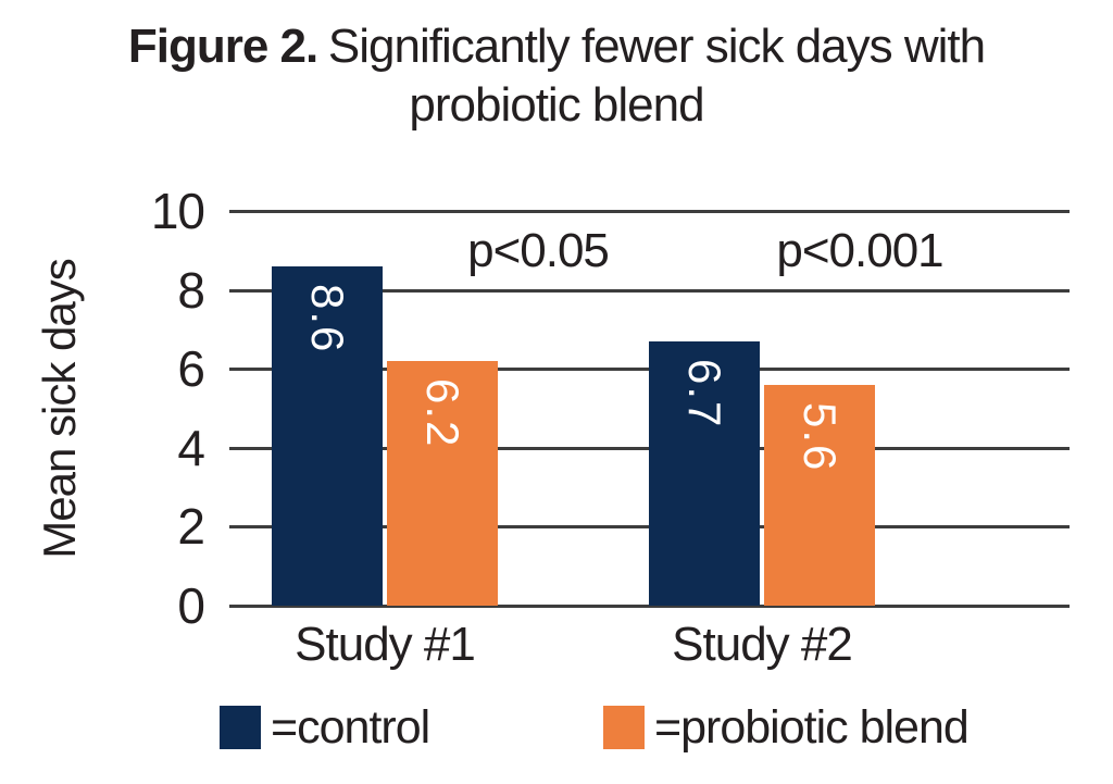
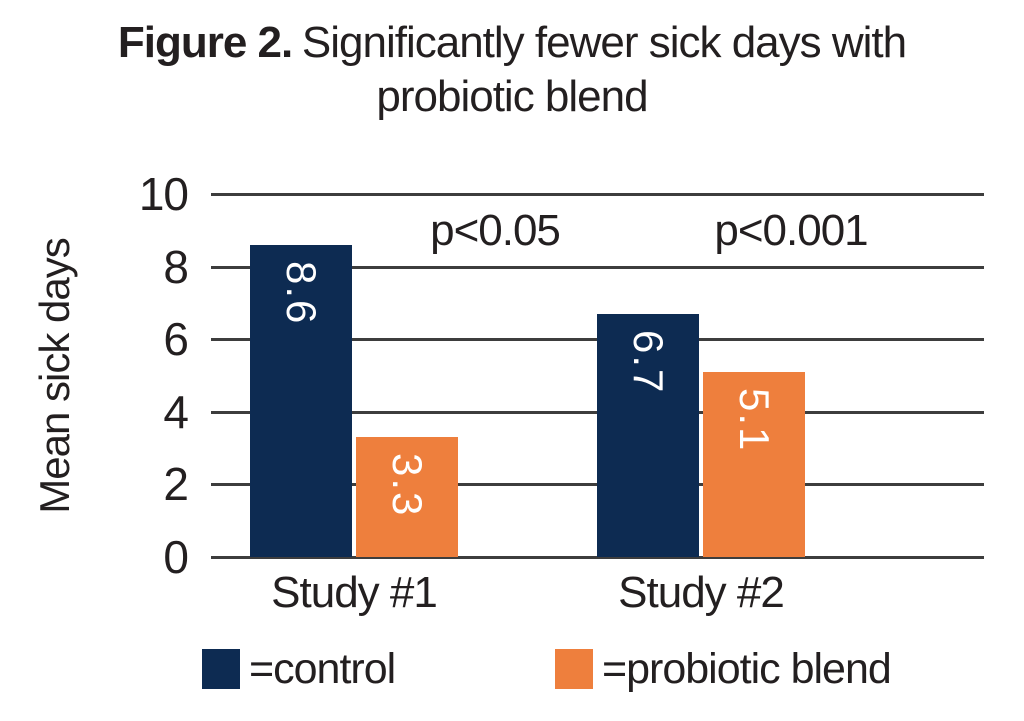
probiotic blend/Study #1: 6.2 -> 3.3
probiotic blend/Study #2: 5.6 -> 5.1
